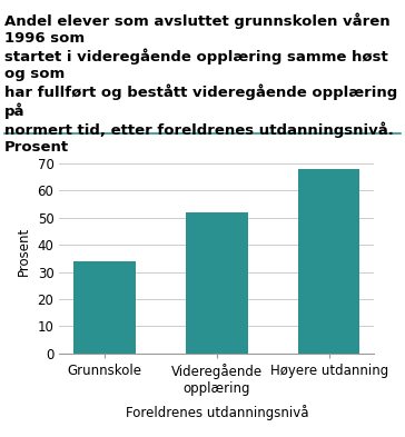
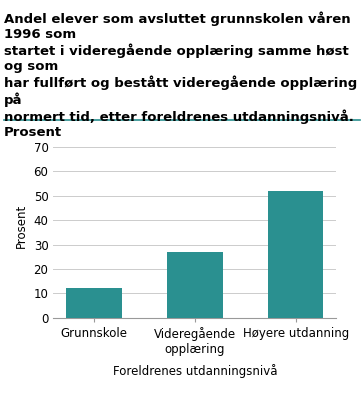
Grunnskole: 34 -> 12
Videregående opplæring: 52 -> 27
Høyere utdanning: 68 -> 52
